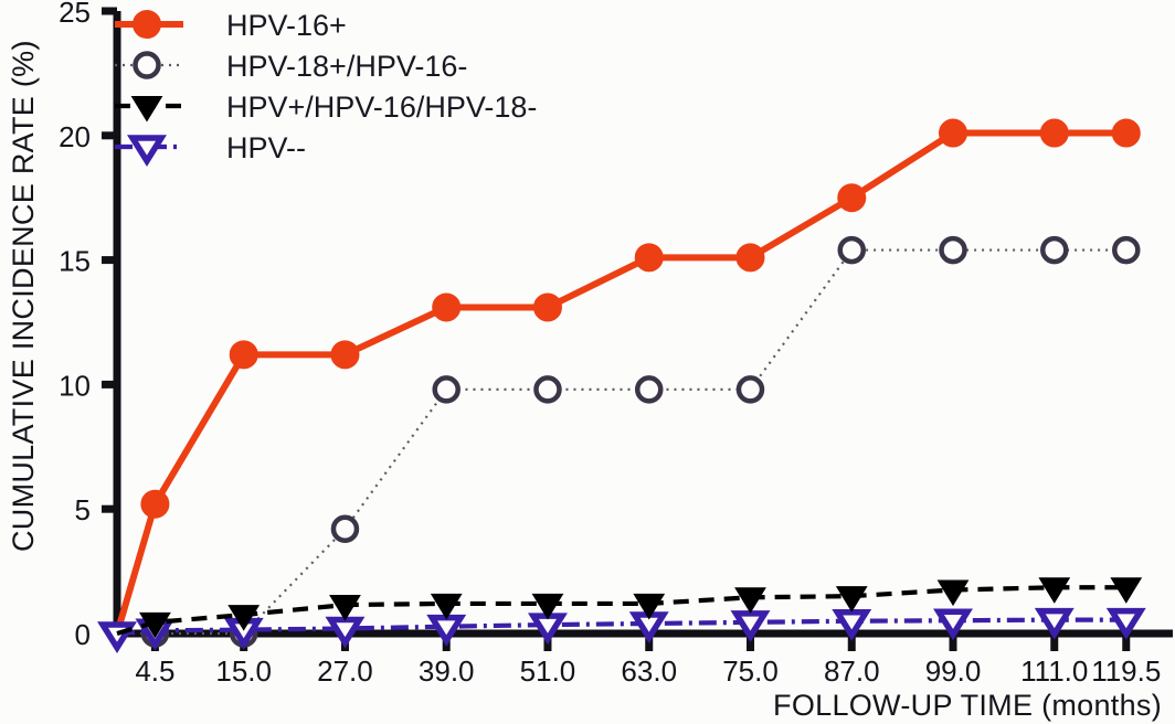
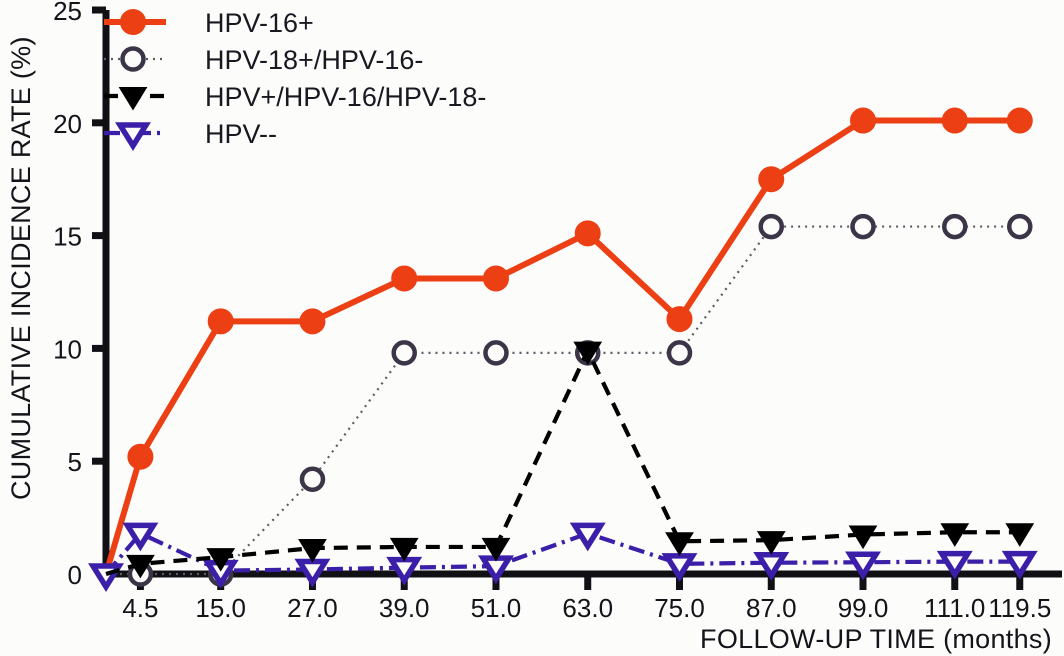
HPV--/4.5: 0.1 -> 1.8
HPV+/HPV-16/HPV-18-/63.0: 1.2 -> 9.9
HPV--/63.0: 0.4 -> 1.8
HPV-16+/75.0: 15.1 -> 11.3
